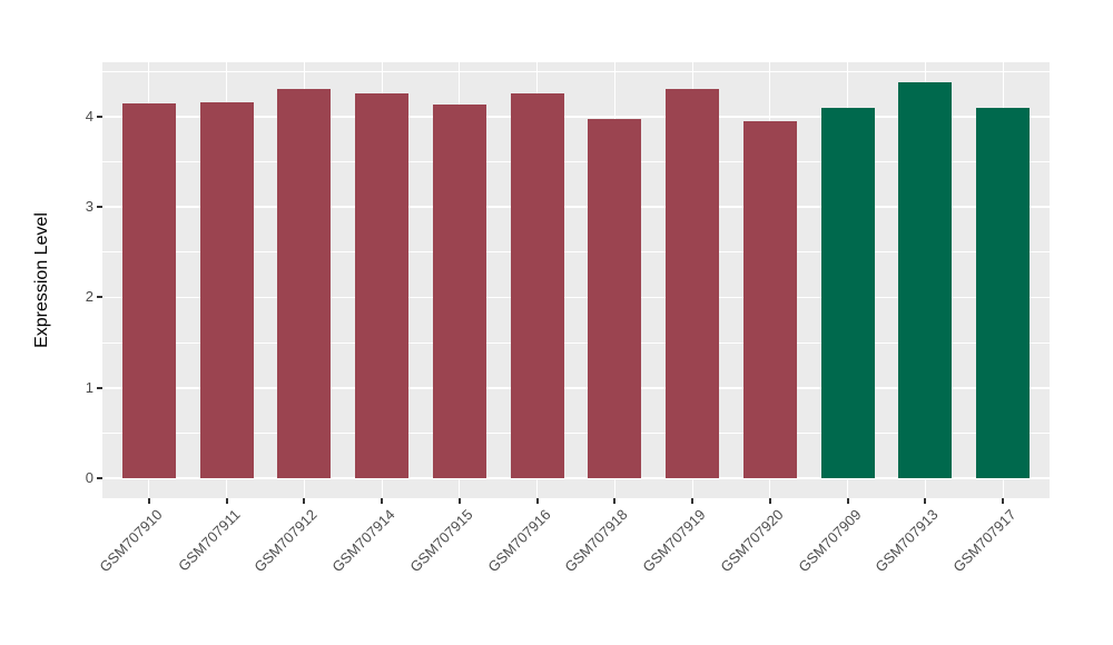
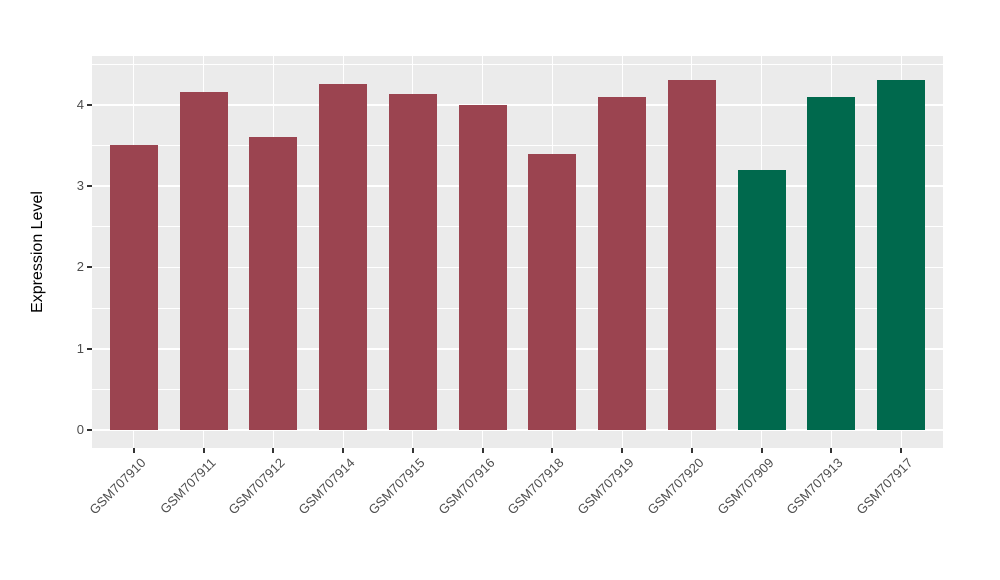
GSM707910: 4.2 -> 3.5
GSM707912: 4.3 -> 3.6
GSM707916: 4.3 -> 4.0
GSM707918: 4.0 -> 3.4
GSM707919: 4.3 -> 4.1
GSM707920: 4.0 -> 4.3
GSM707909: 4.1 -> 3.2
GSM707913: 4.4 -> 4.1
GSM707917: 4.1 -> 4.3
